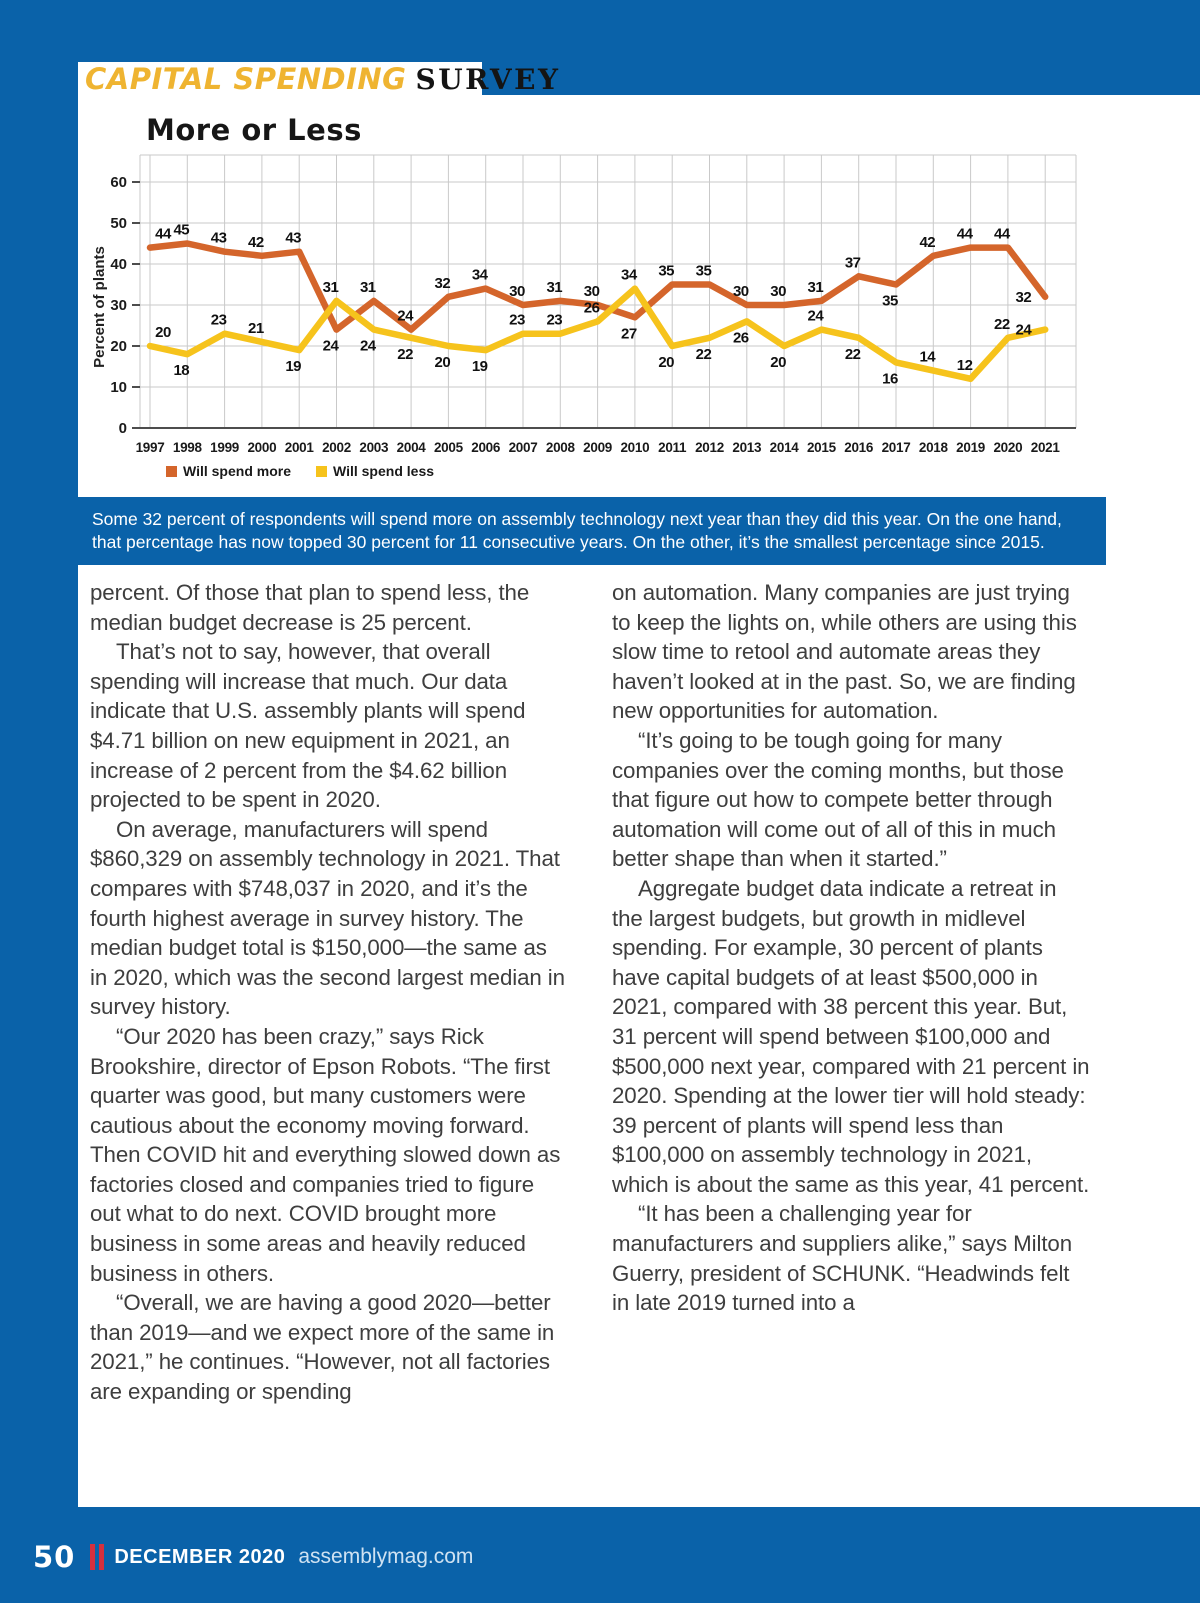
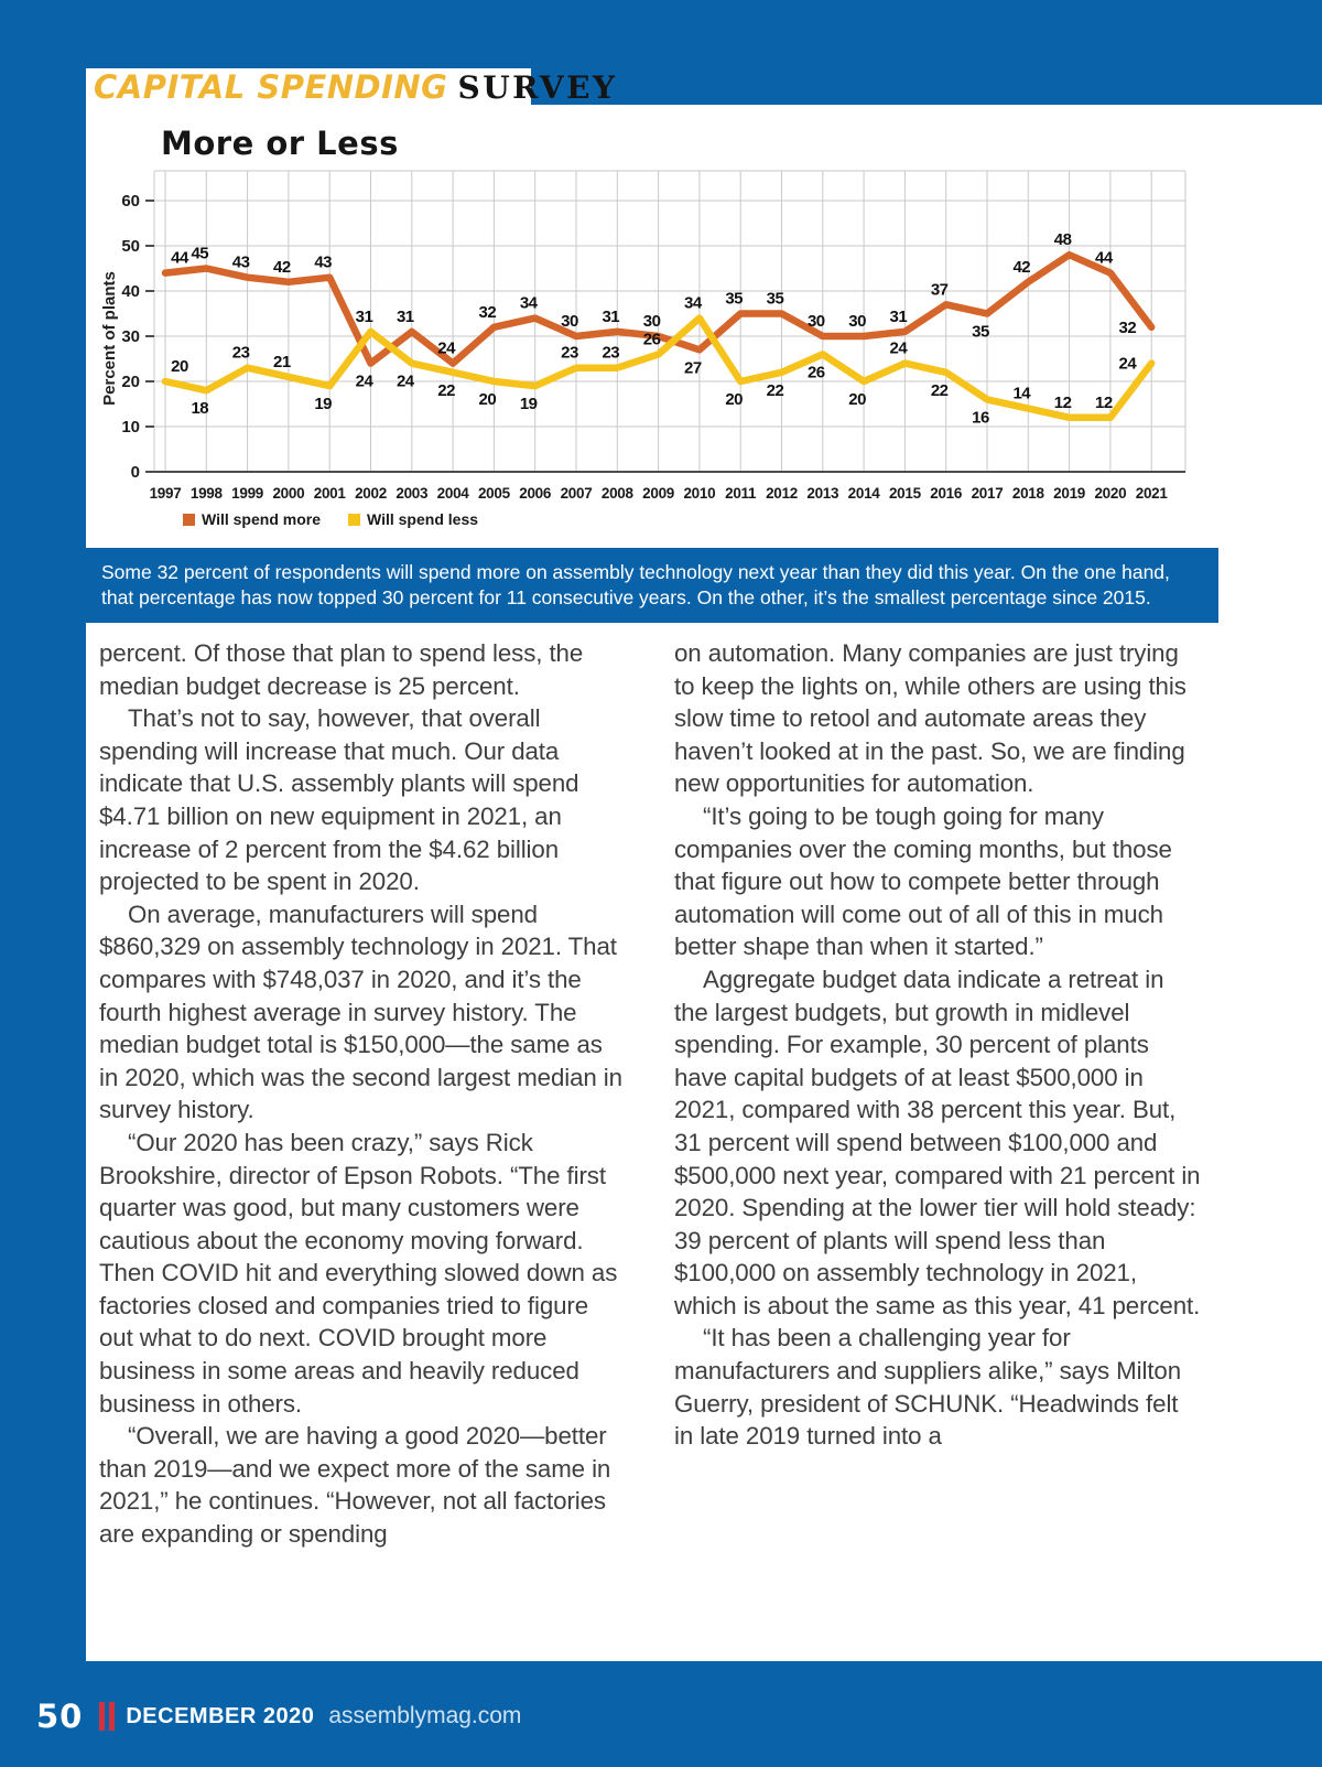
Will spend more/2019: 44 -> 48
Will spend less/2020: 22 -> 12
